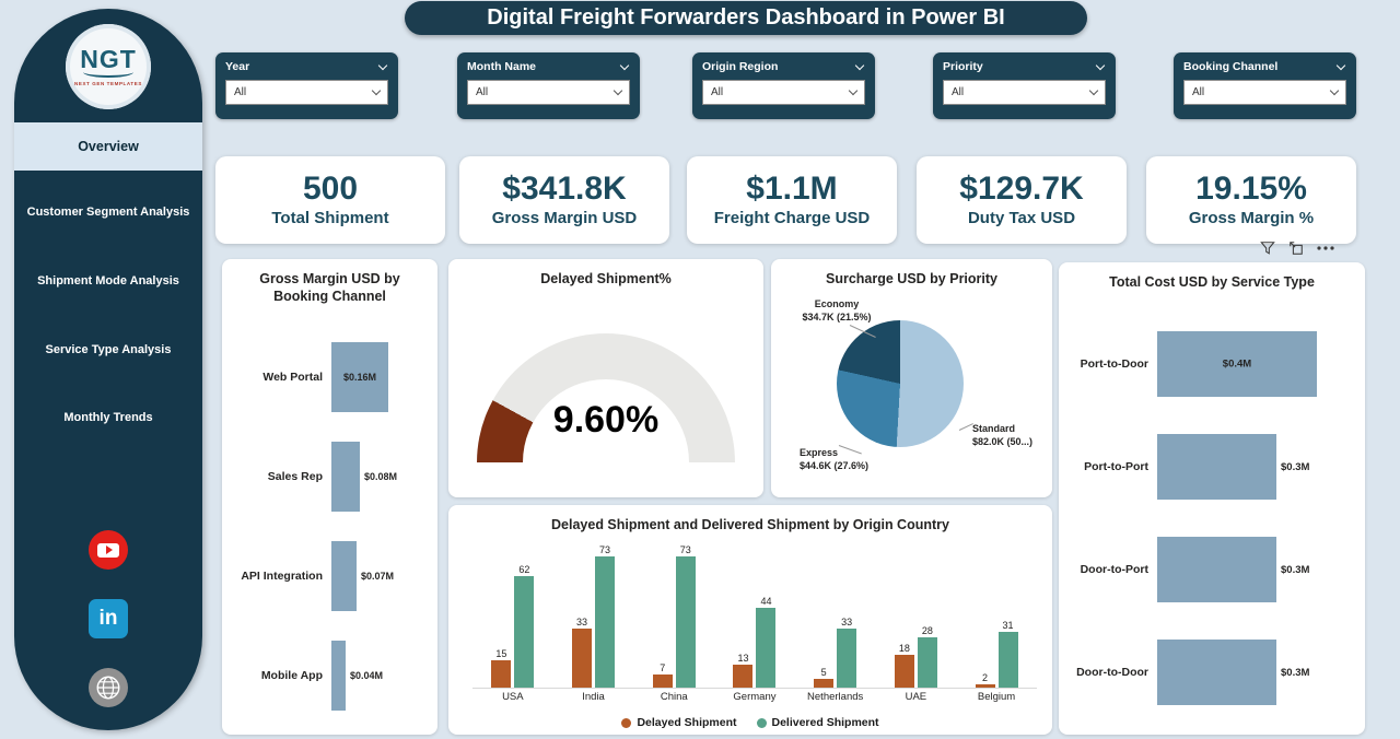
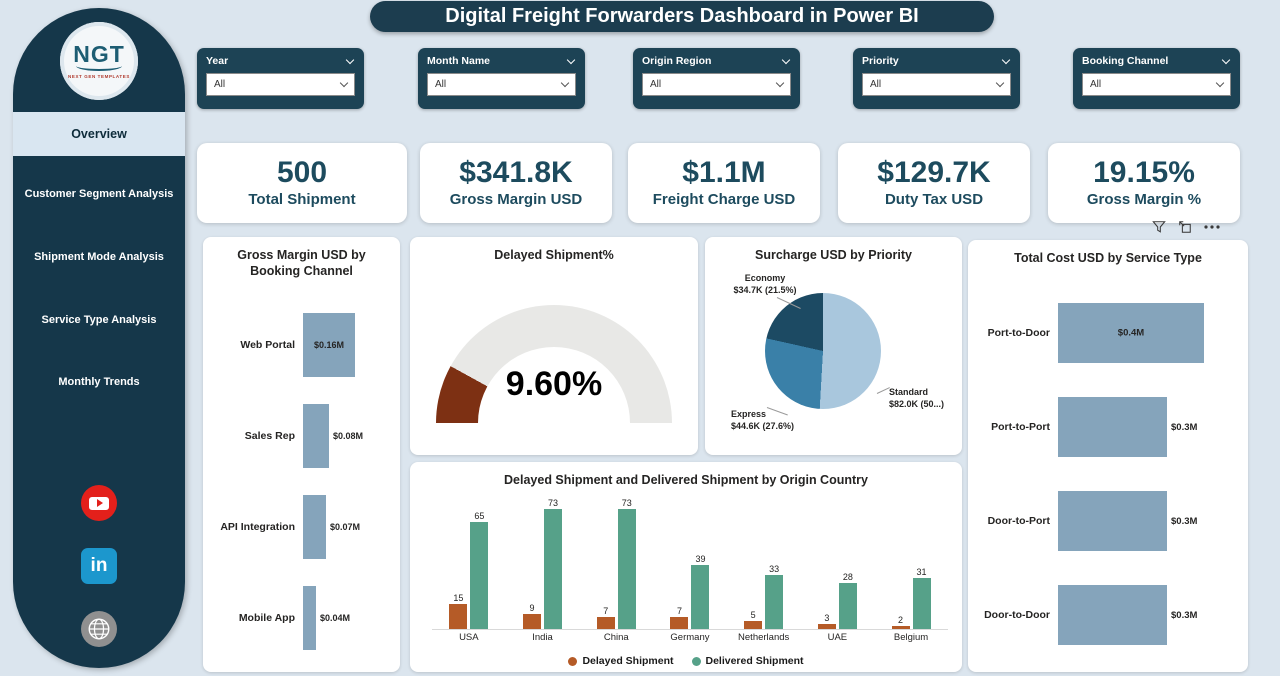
Delayed Shipment and Delivered Shipment by Origin Country/Delivered Shipment/USA: 62 -> 65
Delayed Shipment and Delivered Shipment by Origin Country/Delayed Shipment/India: 33 -> 9
Delayed Shipment and Delivered Shipment by Origin Country/Delayed Shipment/Germany: 13 -> 7
Delayed Shipment and Delivered Shipment by Origin Country/Delivered Shipment/Germany: 44 -> 39
Delayed Shipment and Delivered Shipment by Origin Country/Delayed Shipment/UAE: 18 -> 3
